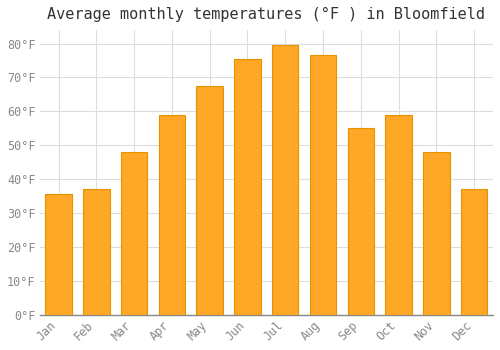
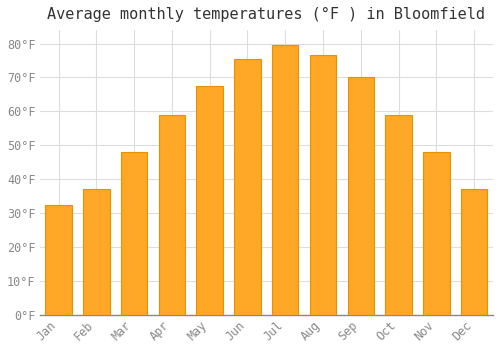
Jan: 35.5°F -> 32.5°F
Sep: 55.0°F -> 70.0°F
